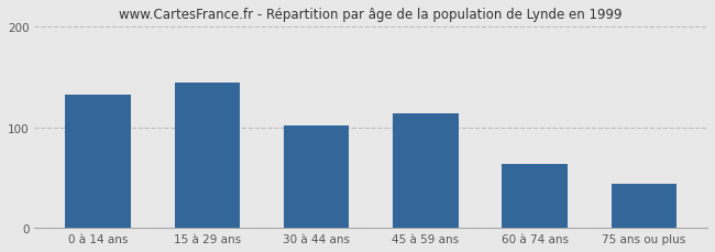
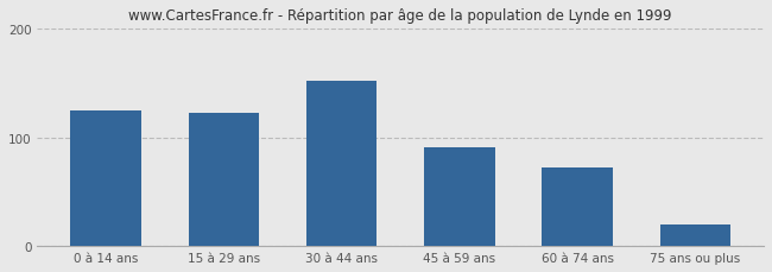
0 à 14 ans: 132 -> 125
15 à 29 ans: 144 -> 123
30 à 44 ans: 102 -> 152
45 à 59 ans: 114 -> 91
60 à 74 ans: 64 -> 72
75 ans ou plus: 44 -> 20
